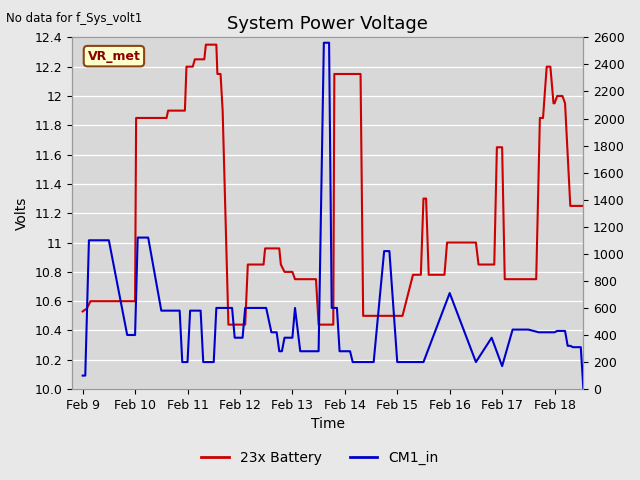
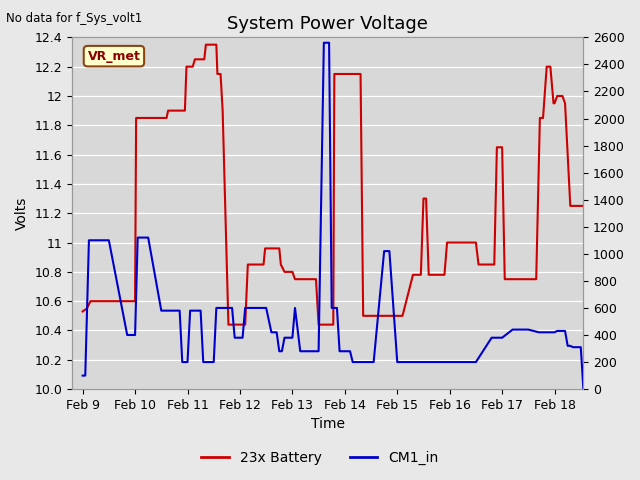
CM1_in/Feb 16: 710 -> 200
CM1_in/Feb 17: 170 -> 380
